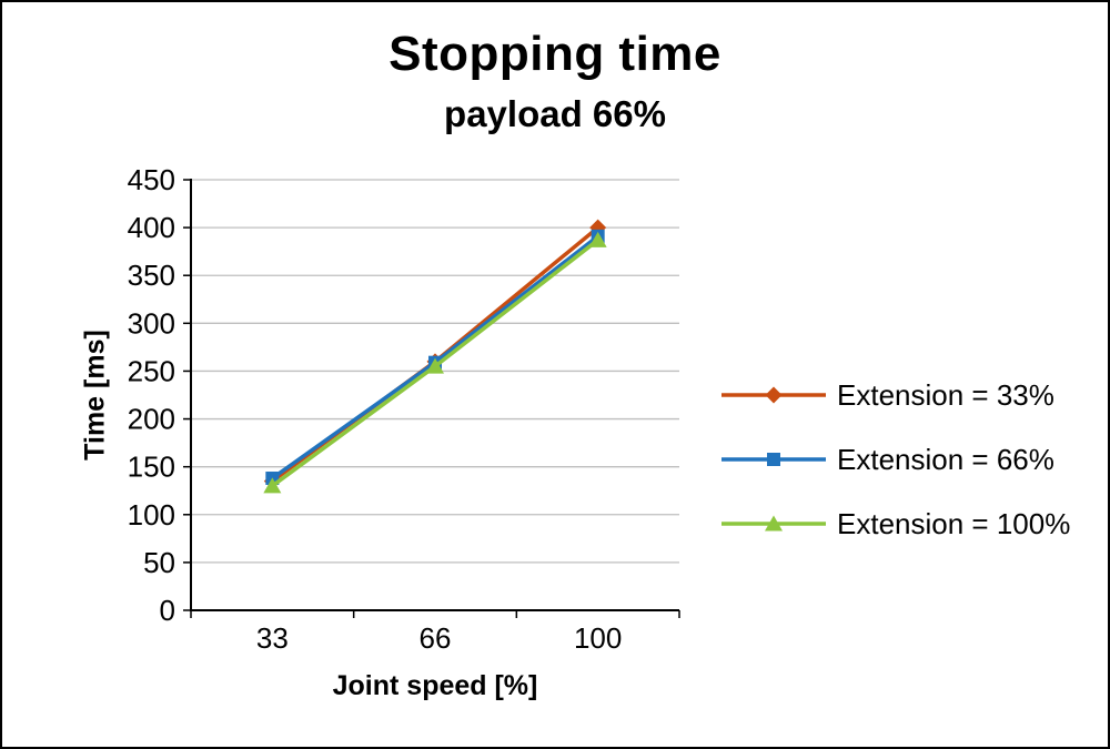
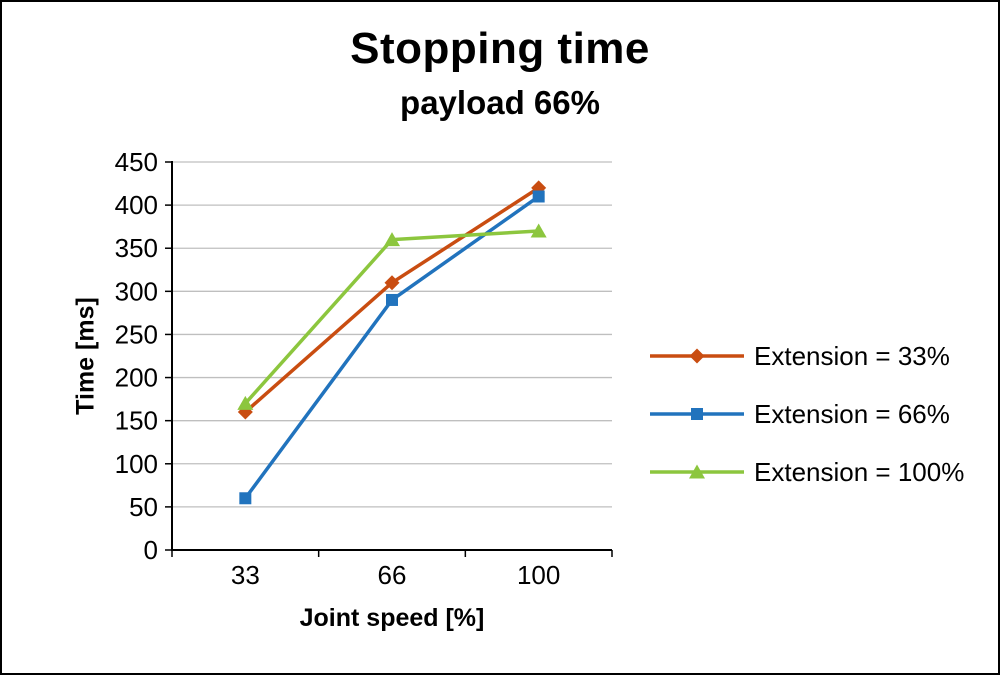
Extension = 33%/33: 140 -> 160
Extension = 66%/33: 140 -> 60
Extension = 100%/33: 130 -> 170
Extension = 33%/66: 260 -> 310
Extension = 66%/66: 260 -> 290
Extension = 100%/66: 260 -> 360
Extension = 33%/100: 400 -> 420
Extension = 66%/100: 390 -> 410
Extension = 100%/100: 390 -> 370
